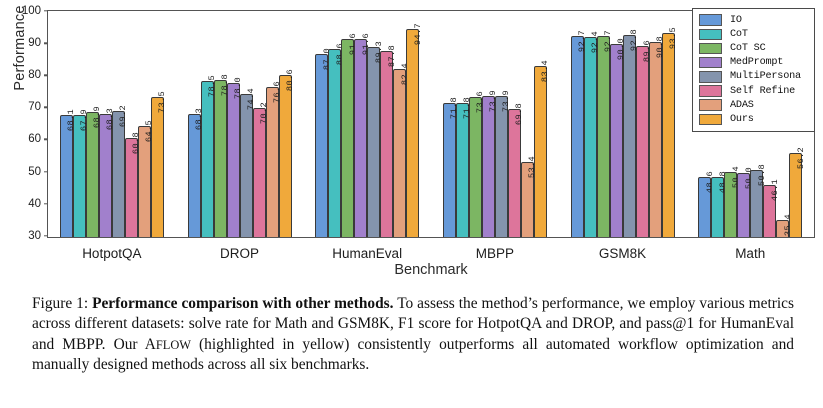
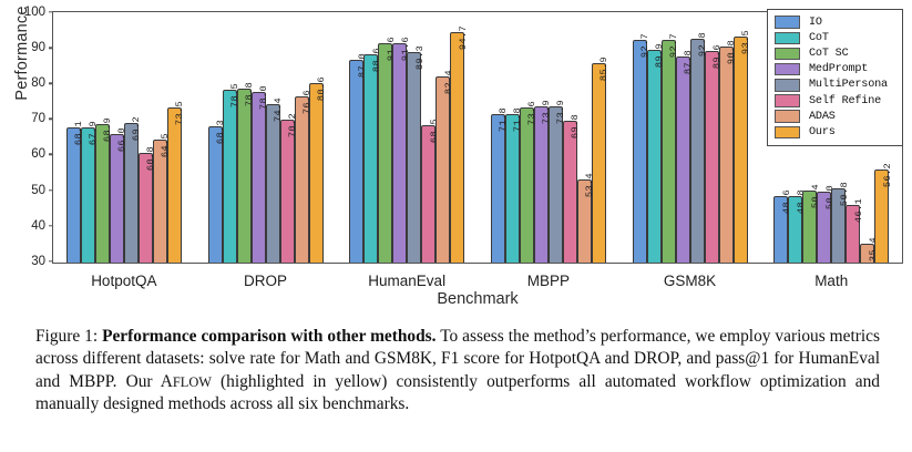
MedPrompt/HotpotQA: 68.3 -> 66.0
Self Refine/HumanEval: 87.8 -> 68.5
Ours/MBPP: 83.4 -> 85.9
CoT/GSM8K: 92.4 -> 89.9
MedPrompt/GSM8K: 90.0 -> 87.8
